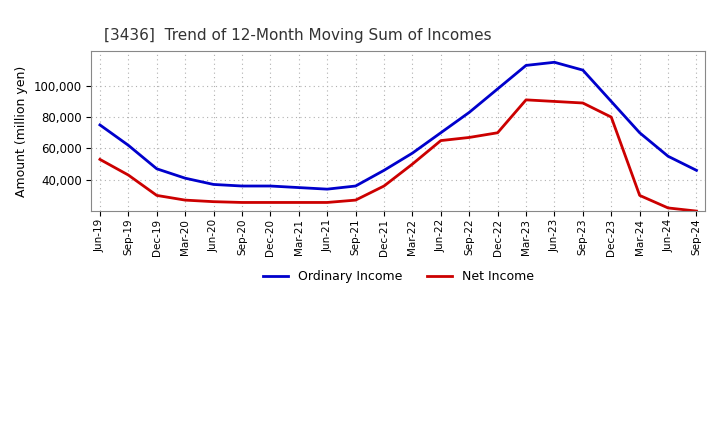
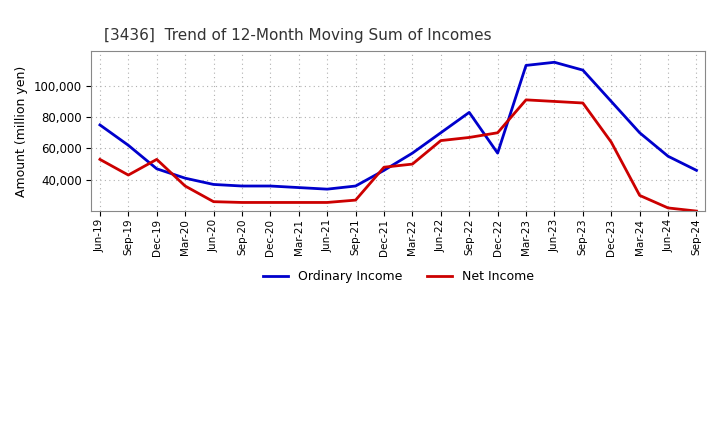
Net Income/Dec-19: 30,000 -> 53,000
Net Income/Mar-20: 27,000 -> 36,000
Net Income/Dec-21: 36,000 -> 48,000
Ordinary Income/Dec-22: 98,000 -> 57,000
Net Income/Dec-23: 80,000 -> 64,000
